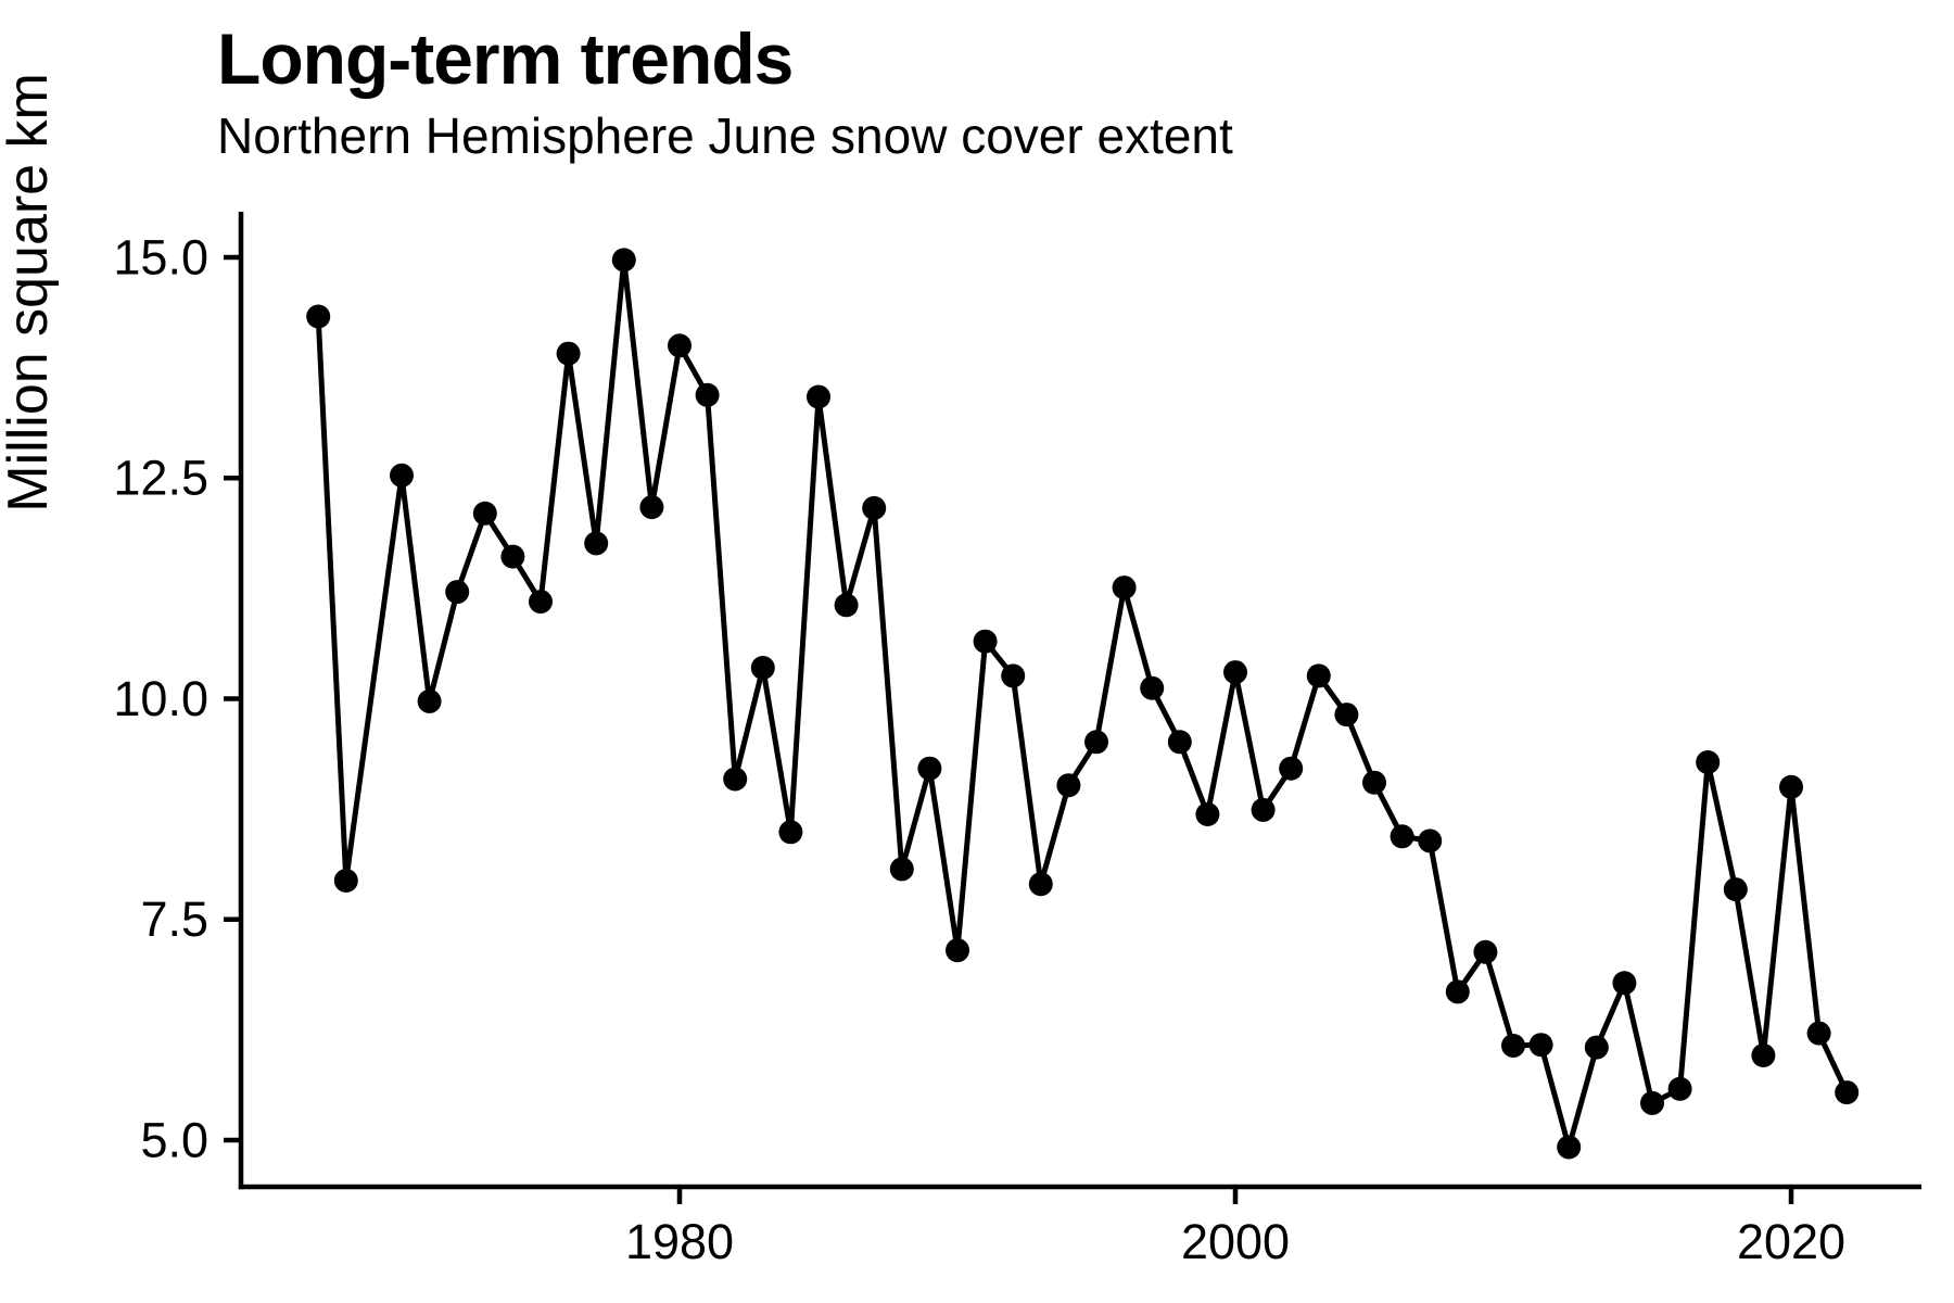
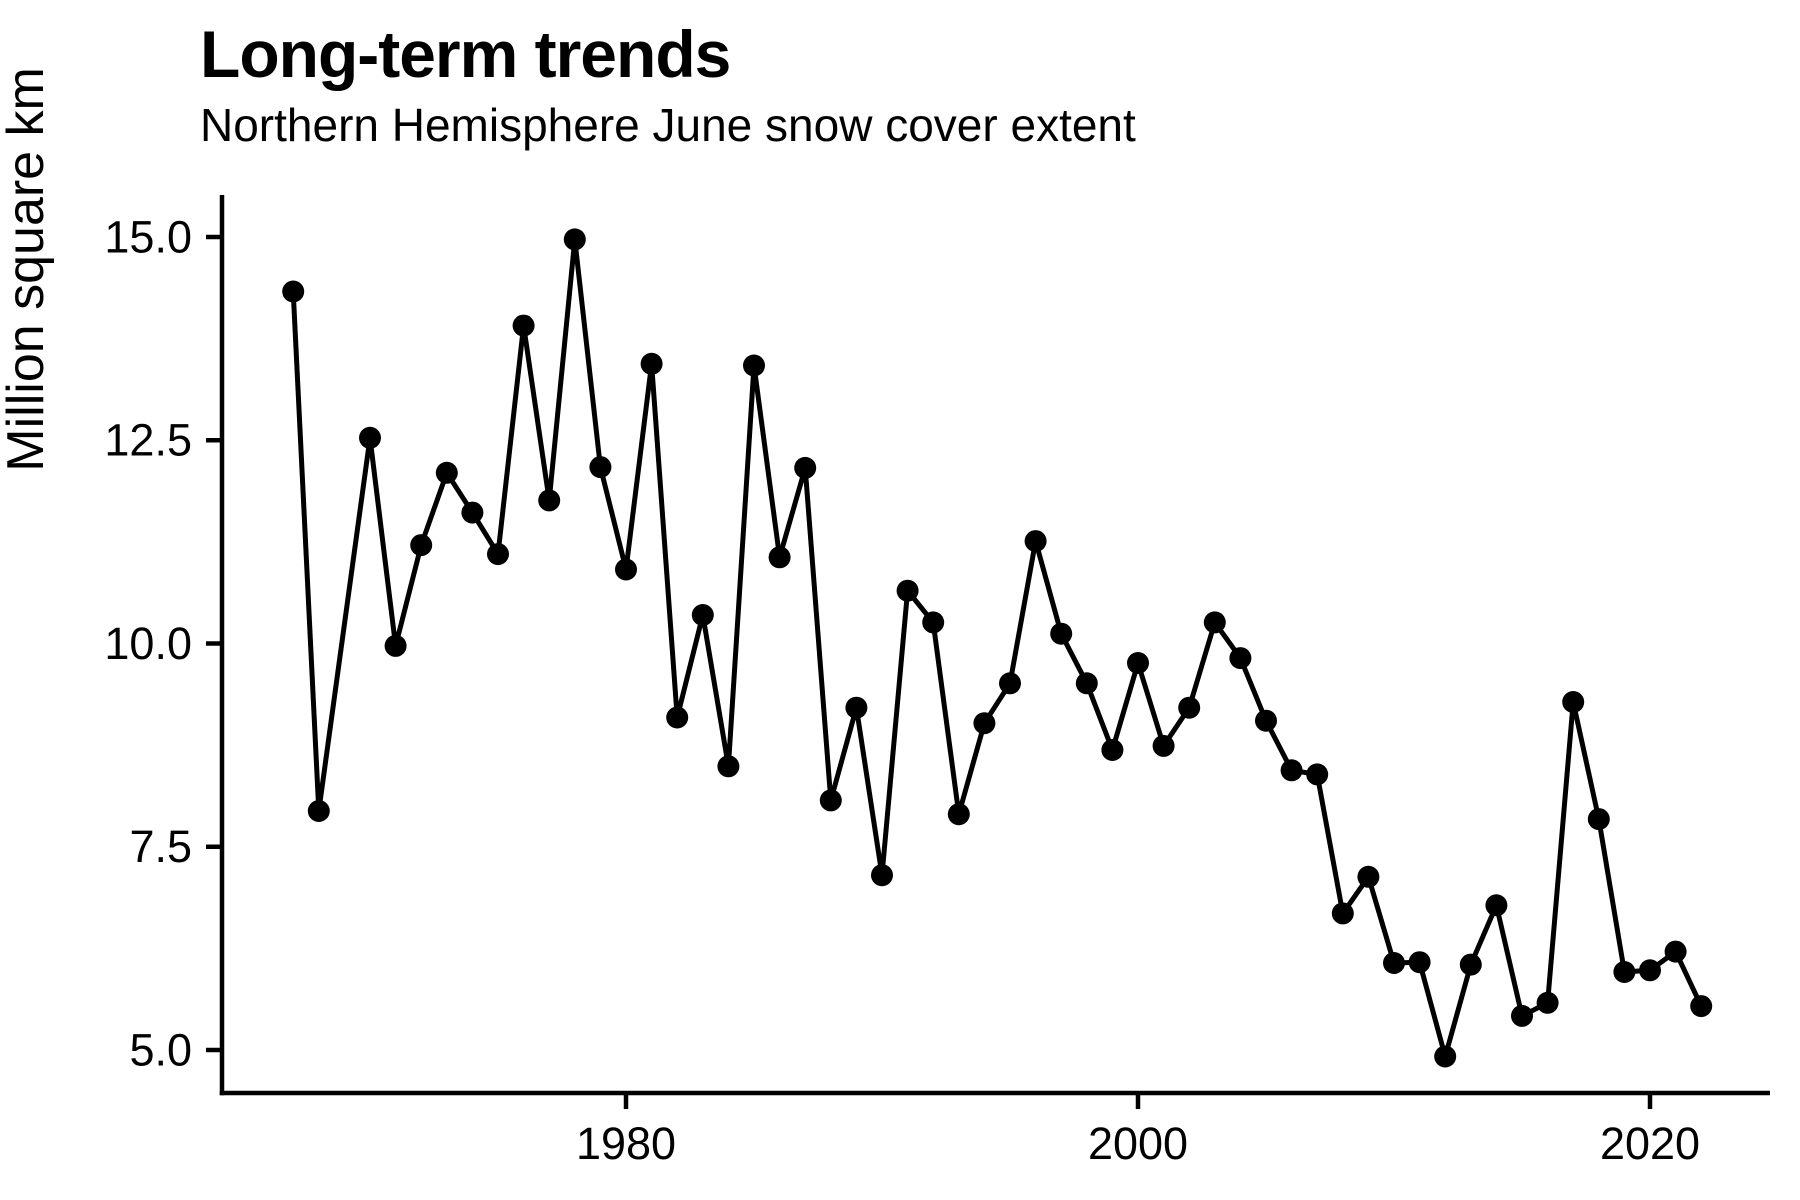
1980: 14.0 -> 10.9
2000: 10.3 -> 9.8
2020: 9.0 -> 6.0
